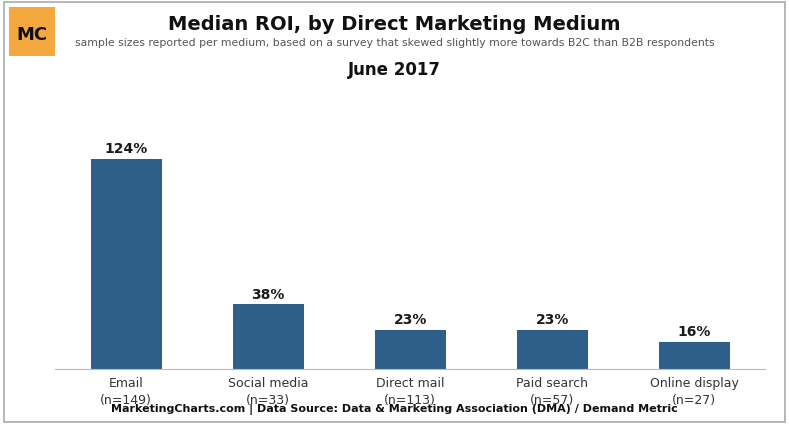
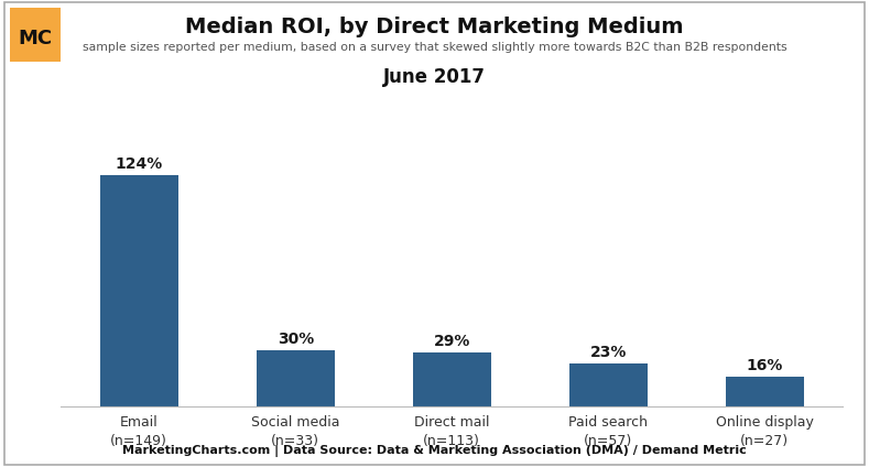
Social media (n=33): 38% -> 30%
Direct mail (n=113): 23% -> 29%
